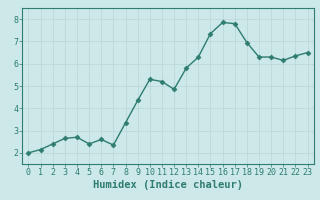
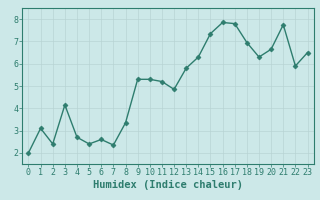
1: 2.15 -> 3.10
3: 2.65 -> 4.15
9: 4.35 -> 5.30
20: 6.30 -> 6.65
21: 6.15 -> 7.75
22: 6.35 -> 5.90
